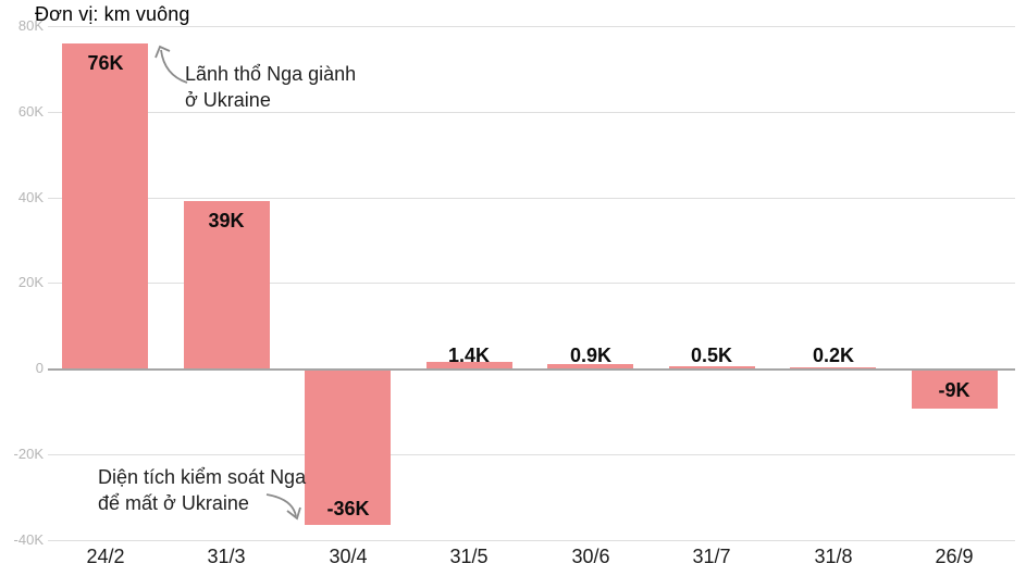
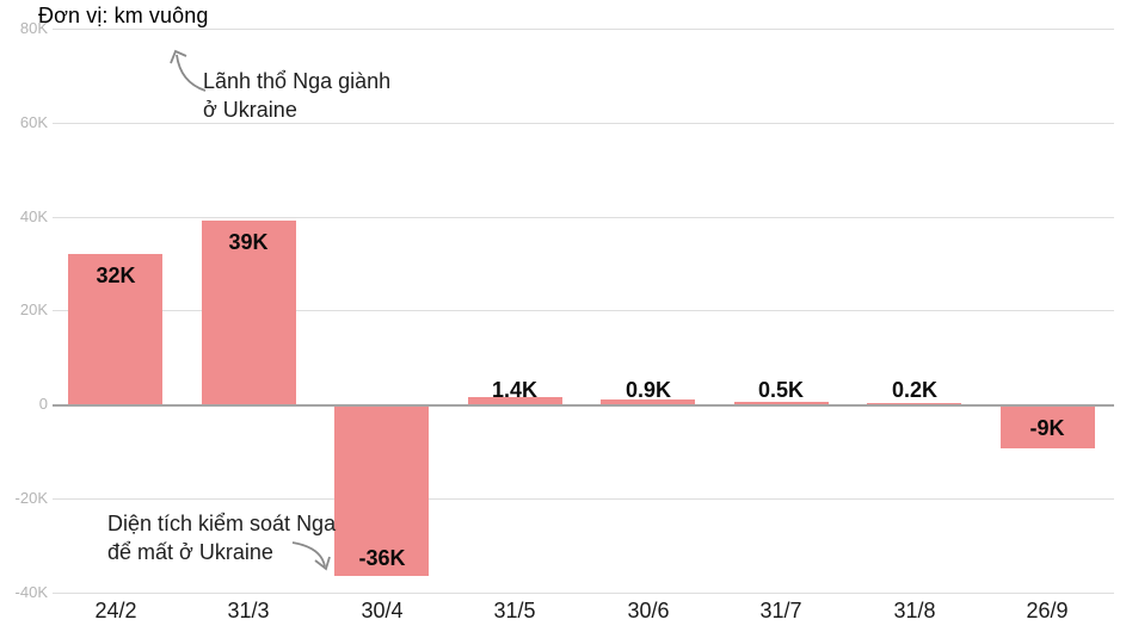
24/2: 76K -> 32K
